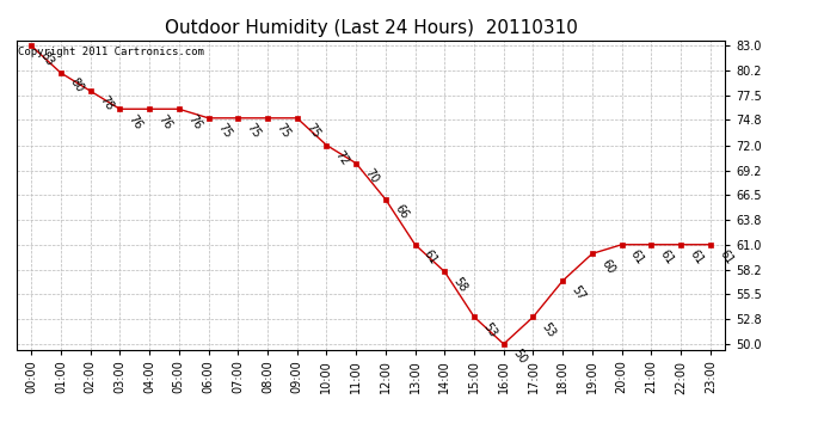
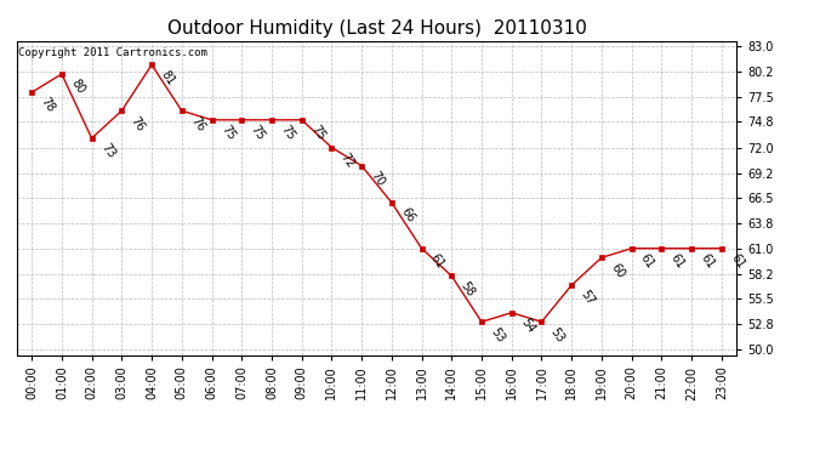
00:00: 83 -> 78
02:00: 78 -> 73
04:00: 76 -> 81
16:00: 50 -> 54
